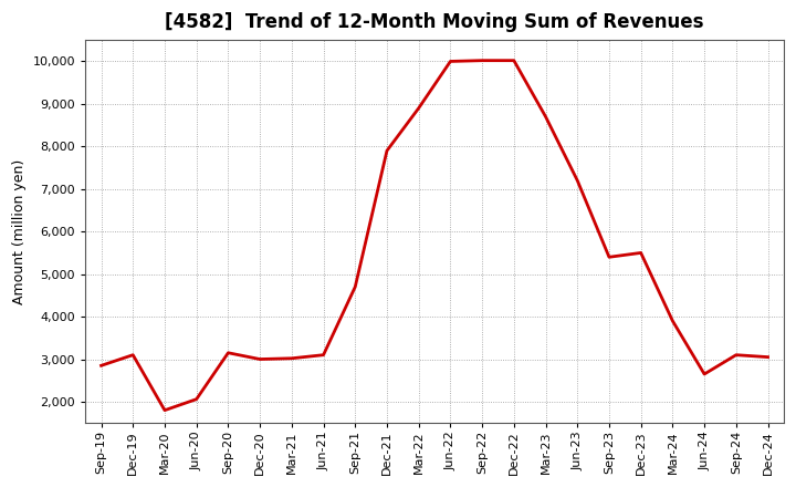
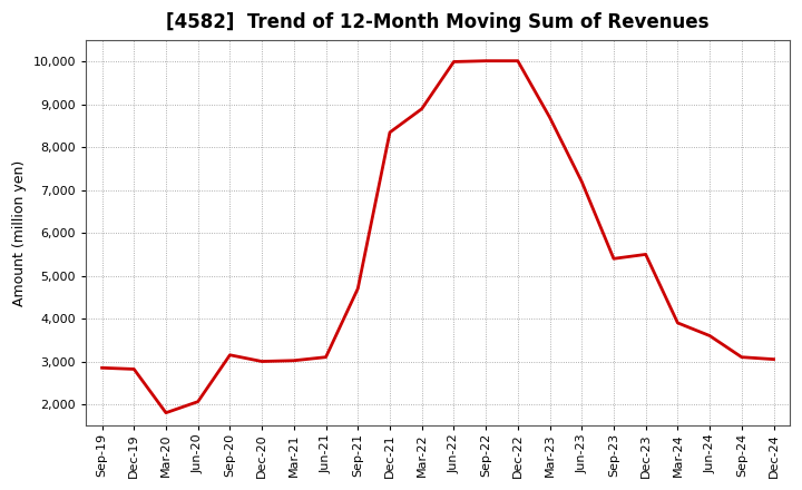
Dec-19: 3,100 -> 2,820
Dec-21: 7,900 -> 8,350
Jun-24: 2,650 -> 3,600
